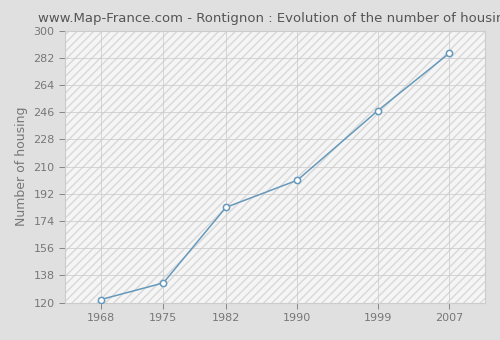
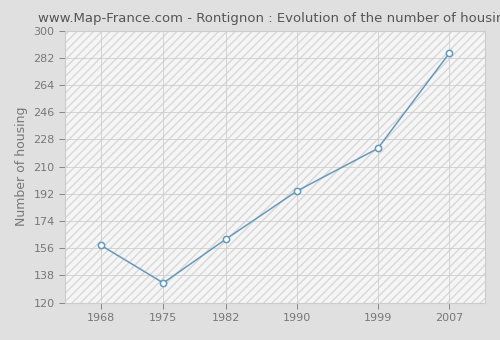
1968: 122 -> 158
1982: 183 -> 162
1990: 201 -> 194
1999: 247 -> 222
